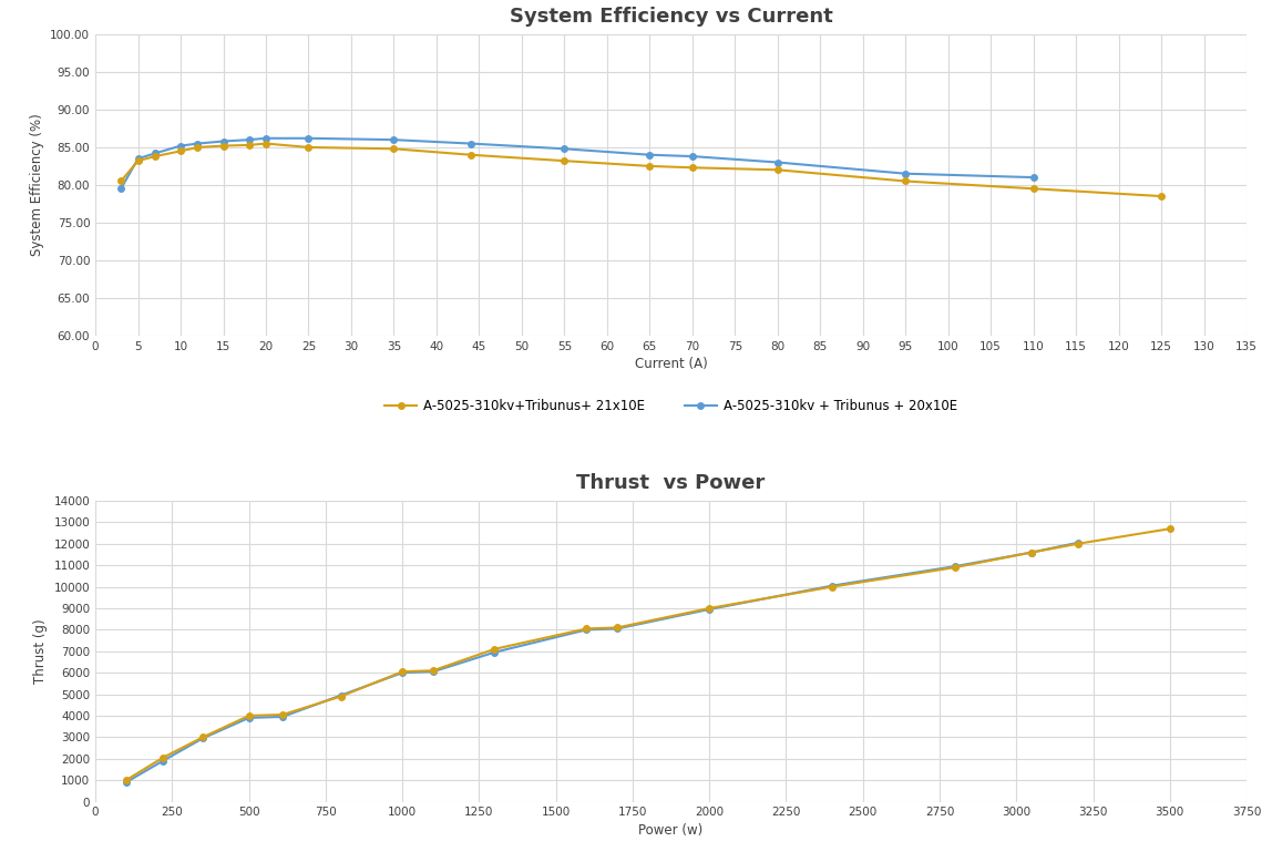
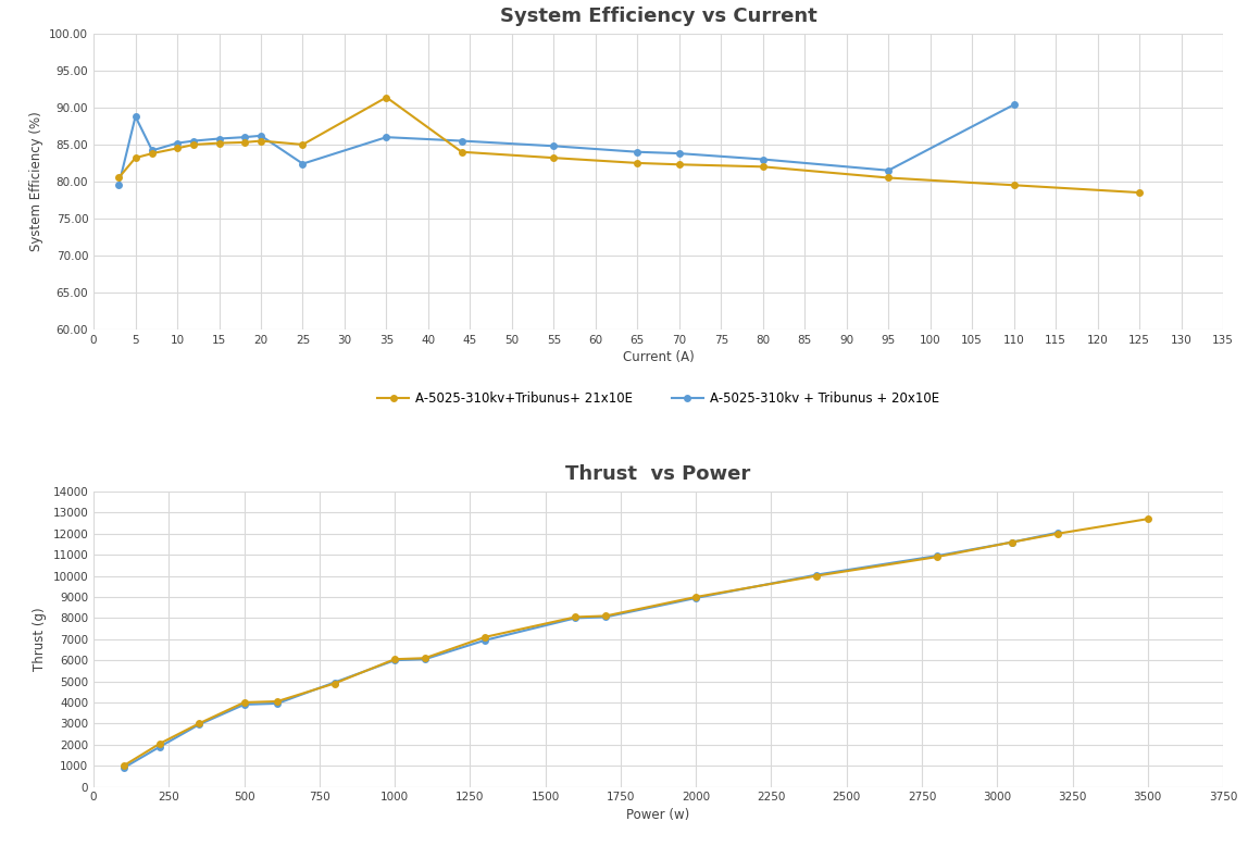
System Efficiency vs Current/A-5025-310kv + Tribunus + 20x10E/5: 83.5 -> 88.8
System Efficiency vs Current/A-5025-310kv + Tribunus + 20x10E/25: 86.2 -> 82.4
System Efficiency vs Current/A-5025-310kv+Tribunus+ 21x10E/35: 84.8 -> 91.4
System Efficiency vs Current/A-5025-310kv + Tribunus + 20x10E/110: 81.0 -> 90.4
